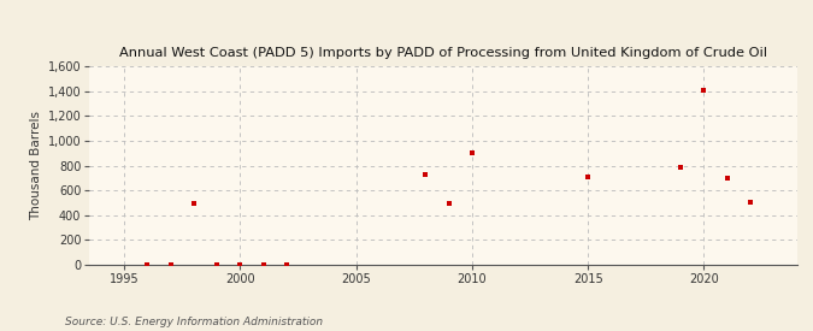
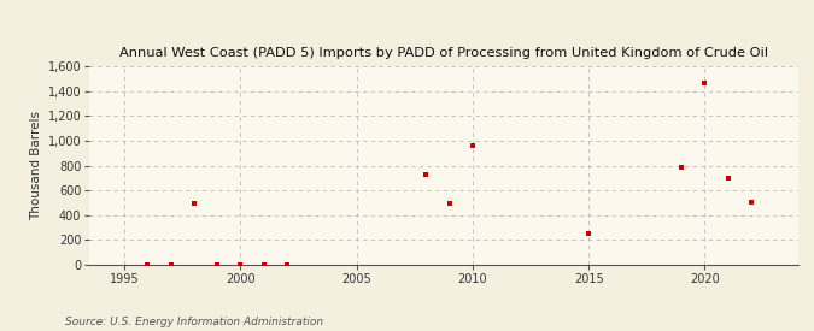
2010: 900 -> 960
2015: 710 -> 250
2020: 1,410 -> 1,460
